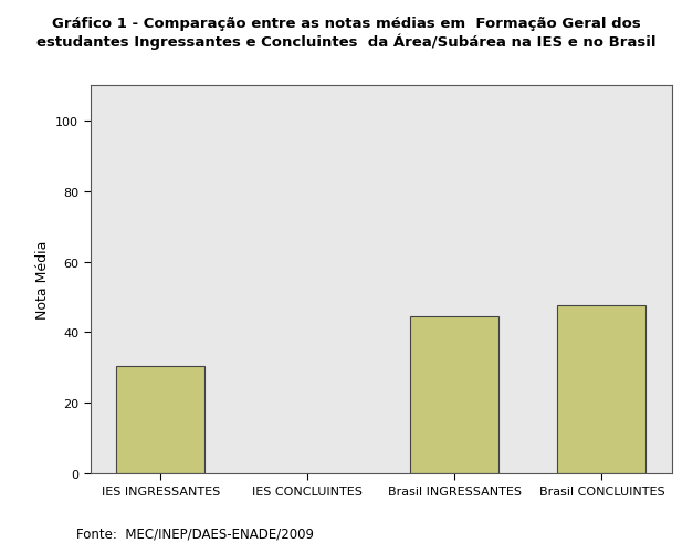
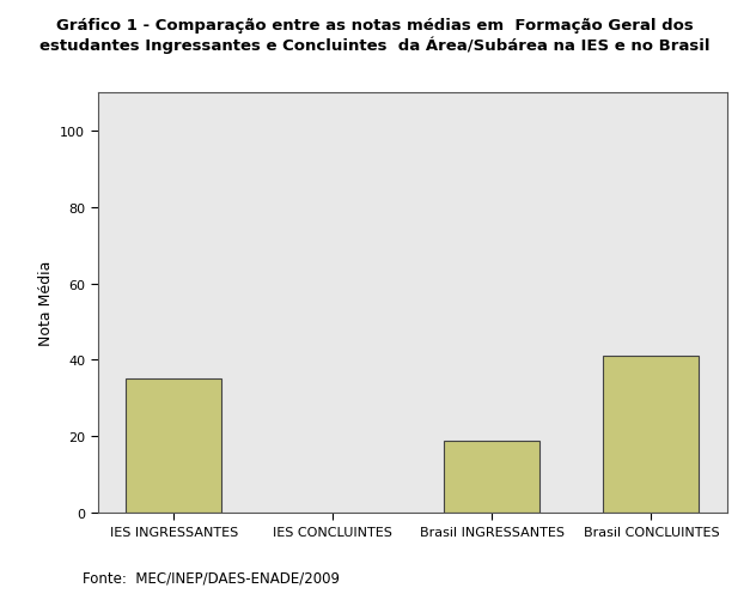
IES INGRESSANTES: 30.3 -> 35.0
Brasil INGRESSANTES: 44.5 -> 19.0
Brasil CONCLUINTES: 47.5 -> 41.0
